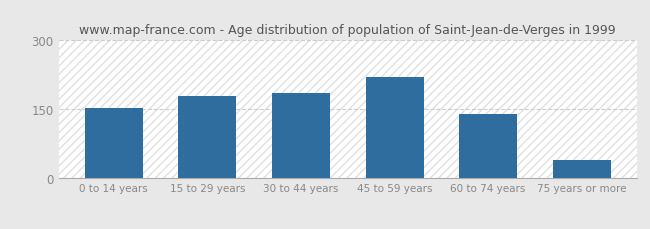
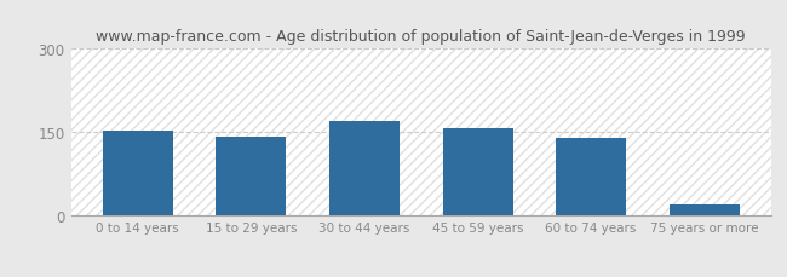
15 to 29 years: 180 -> 142
30 to 44 years: 185 -> 170
45 to 59 years: 220 -> 158
75 years or more: 40 -> 20
